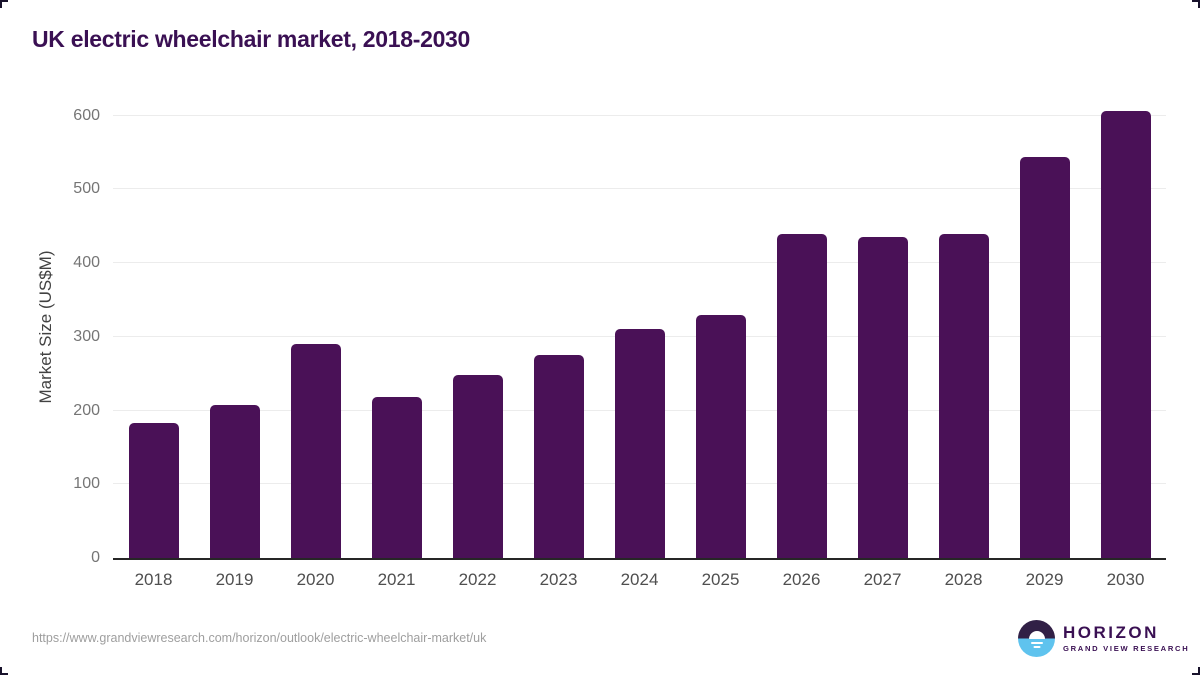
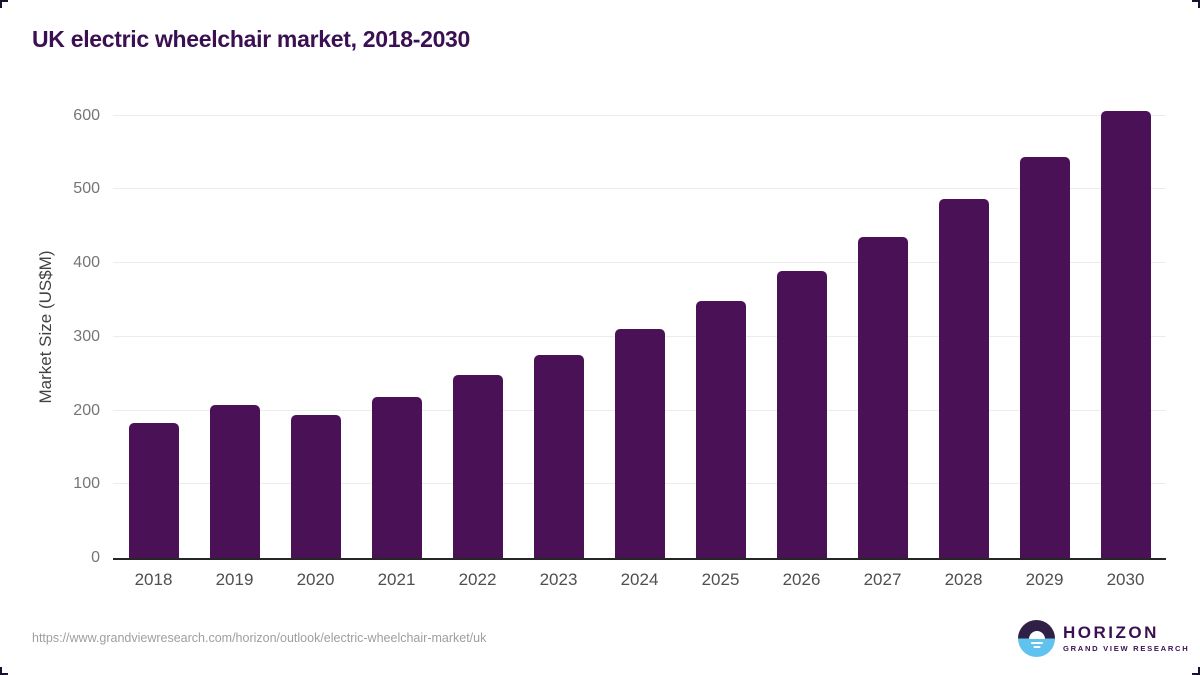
2020: 290 -> 190
2025: 330 -> 350
2026: 440 -> 390
2028: 440 -> 490
